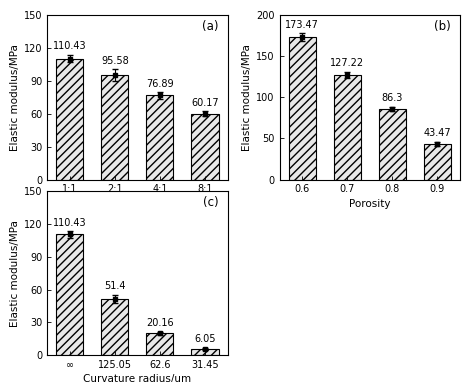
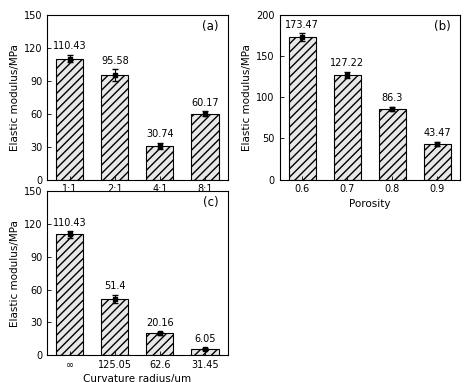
4:1: 76.89 -> 30.74
